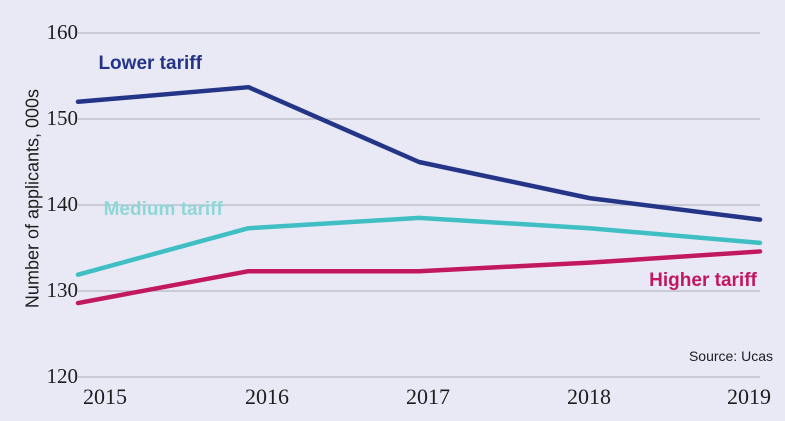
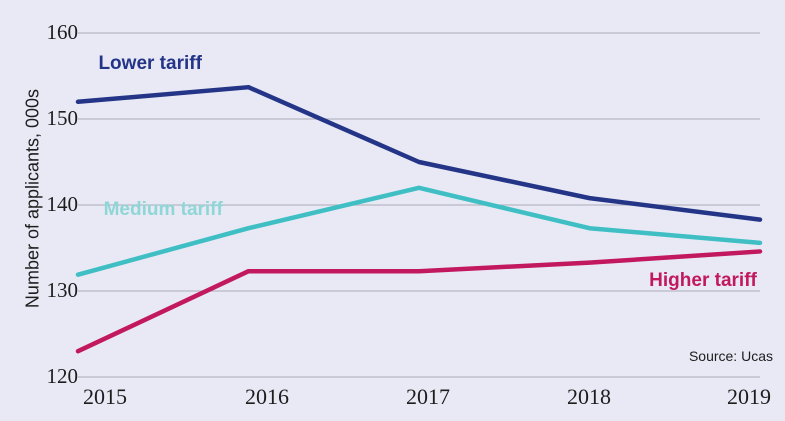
Higher tariff/2015: 129 -> 123
Medium tariff/2017: 138 -> 142
